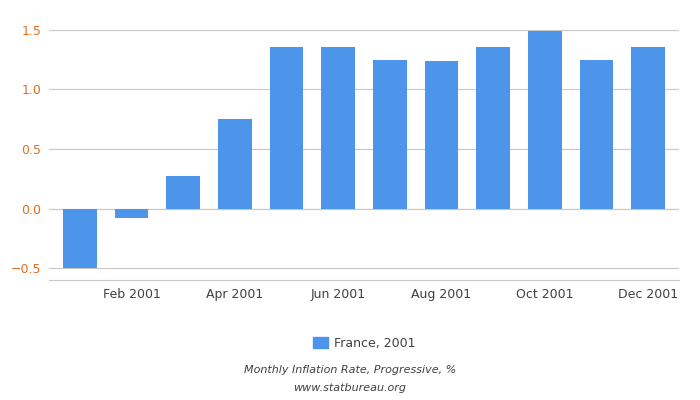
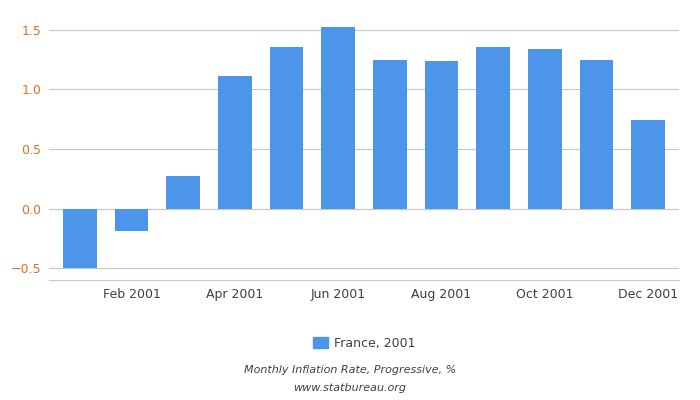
Feb 2001: -0.08 -> -0.19
Apr 2001: 0.75 -> 1.11
Jun 2001: 1.36 -> 1.52
Oct 2001: 1.49 -> 1.34
Dec 2001: 1.36 -> 0.74
